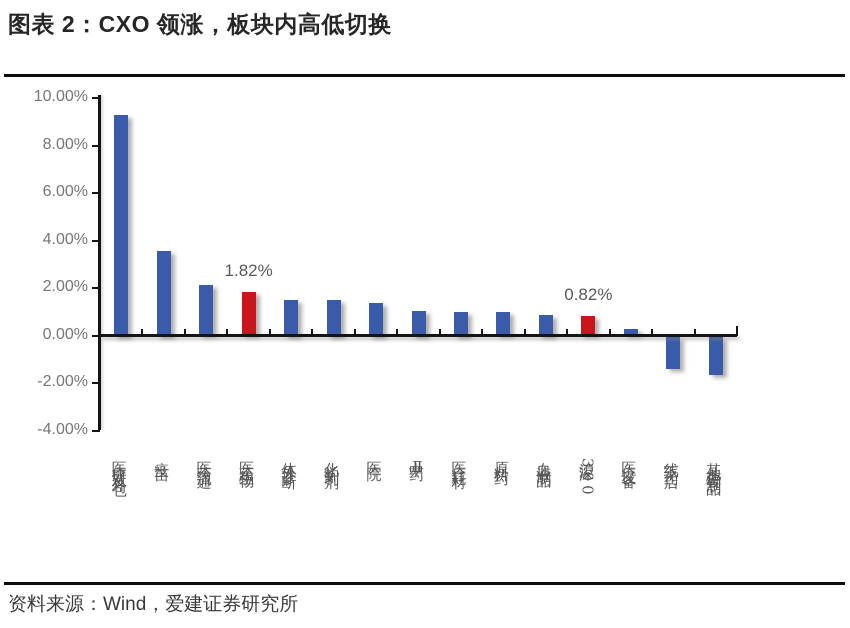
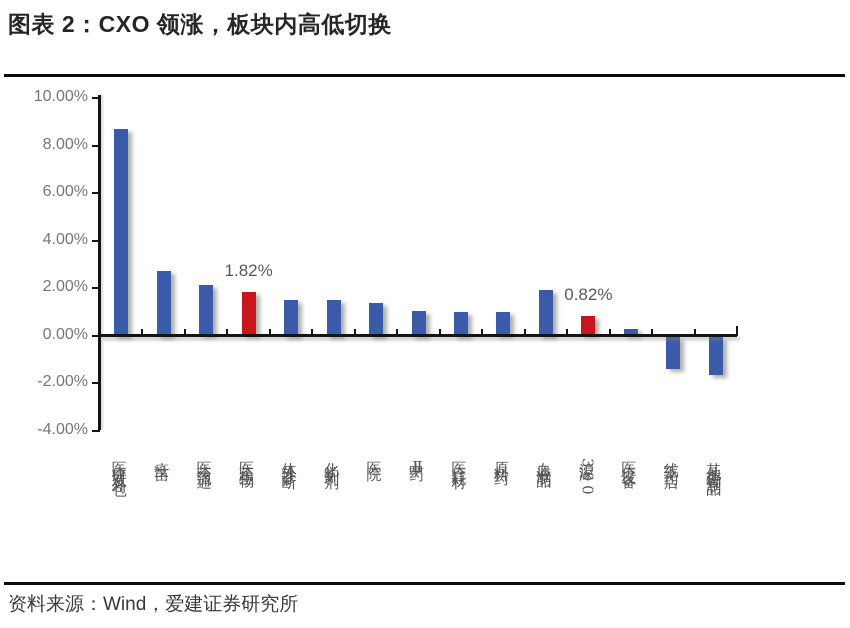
医疗研发外包: 9.3% -> 8.7%
疫苗: 3.5% -> 2.7%
血液制品: 0.8% -> 1.9%
